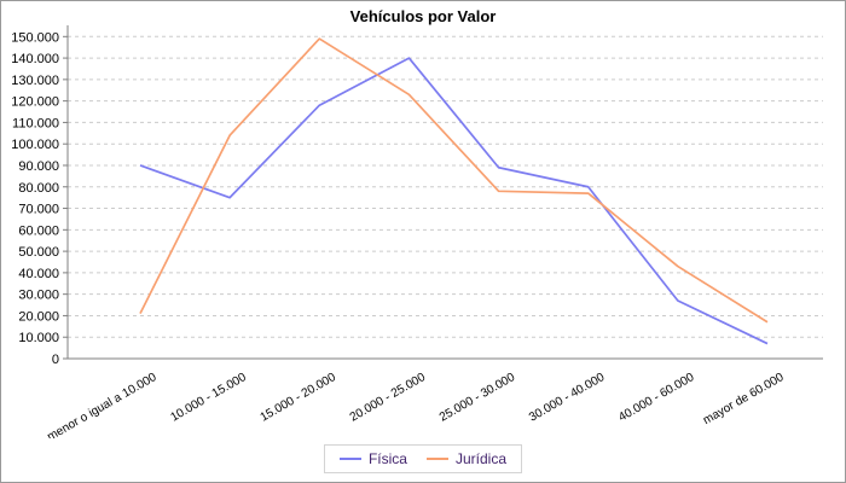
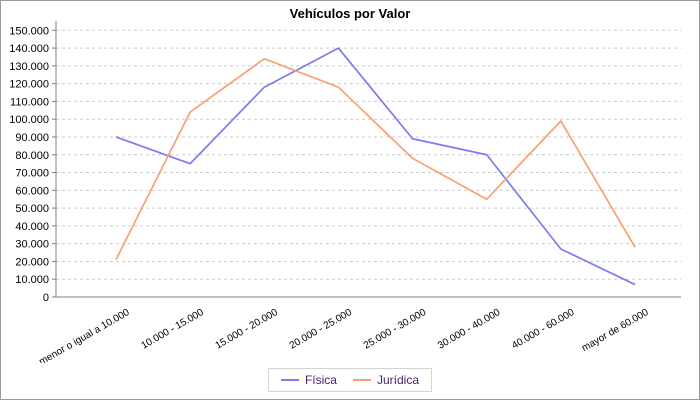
Jurídica/15.000 - 20.000: 149000 -> 134000
Jurídica/20.000 - 25.000: 123000 -> 118000
Jurídica/30.000 - 40.000: 77000 -> 55000
Jurídica/40.000 - 60.000: 43000 -> 99000
Jurídica/mayor de 60.000: 17000 -> 28000
